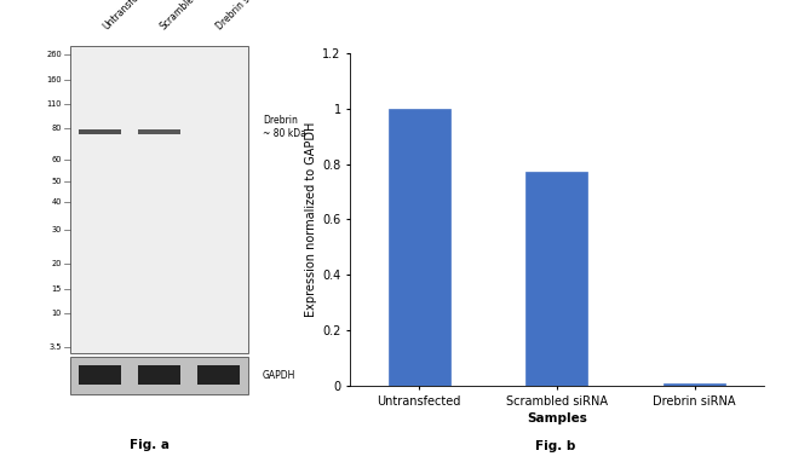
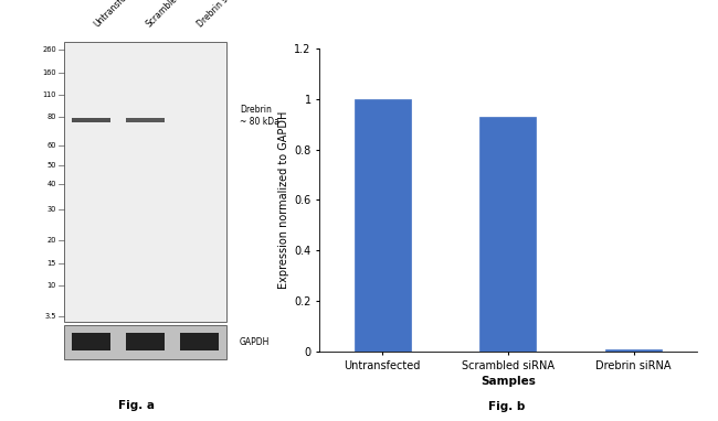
Scrambled siRNA: 0.77 -> 0.93
